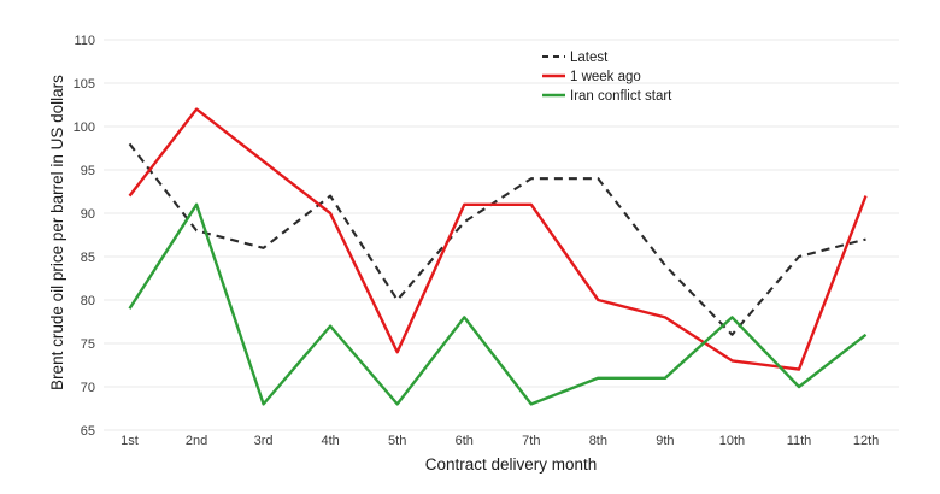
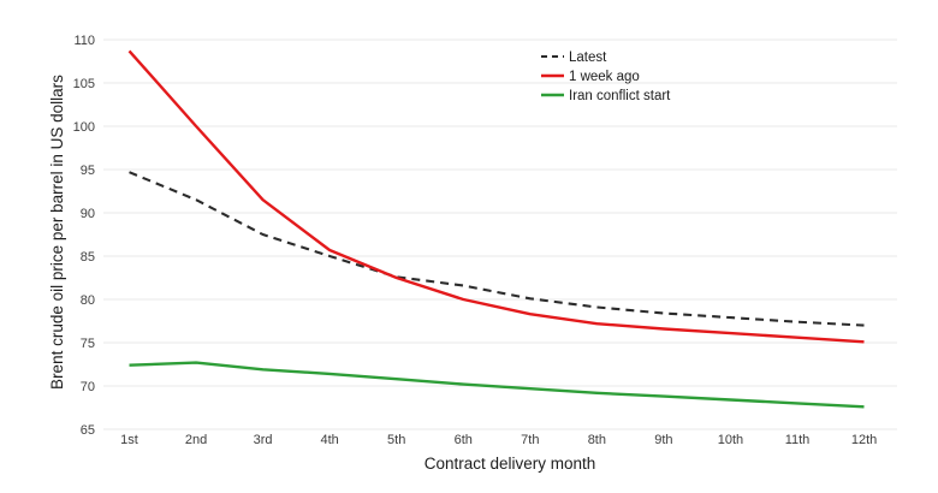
Latest/1st: 98 -> 95
1 week ago/1st: 92 -> 109
Iran conflict start/1st: 79 -> 72
Latest/2nd: 88 -> 92
1 week ago/2nd: 102 -> 100
Iran conflict start/2nd: 91 -> 73
Latest/3rd: 86 -> 88
1 week ago/3rd: 96 -> 92
Iran conflict start/3rd: 68 -> 72
Latest/4th: 92 -> 85
1 week ago/4th: 90 -> 86
Iran conflict start/4th: 77 -> 71
Latest/5th: 80 -> 83
1 week ago/5th: 74 -> 82
Iran conflict start/5th: 68 -> 71
Latest/6th: 89 -> 82
1 week ago/6th: 91 -> 80
Iran conflict start/6th: 78 -> 70
Latest/7th: 94 -> 80
1 week ago/7th: 91 -> 78
Iran conflict start/7th: 68 -> 70
Latest/8th: 94 -> 79
1 week ago/8th: 80 -> 77
Iran conflict start/8th: 71 -> 69
Latest/9th: 84 -> 78
1 week ago/9th: 78 -> 77
Iran conflict start/9th: 71 -> 69
Latest/10th: 76 -> 78
1 week ago/10th: 73 -> 76
Iran conflict start/10th: 78 -> 68
Latest/11th: 85 -> 77
1 week ago/11th: 72 -> 76
Iran conflict start/11th: 70 -> 68
Latest/12th: 87 -> 77
1 week ago/12th: 92 -> 75
Iran conflict start/12th: 76 -> 68
